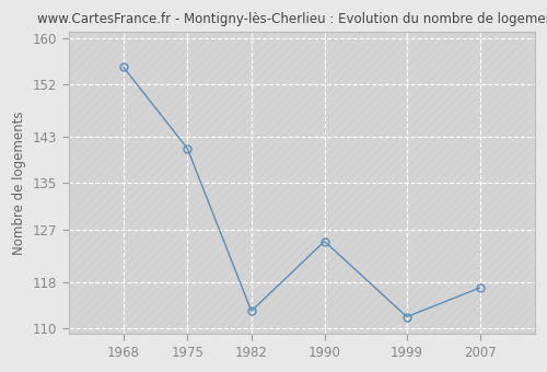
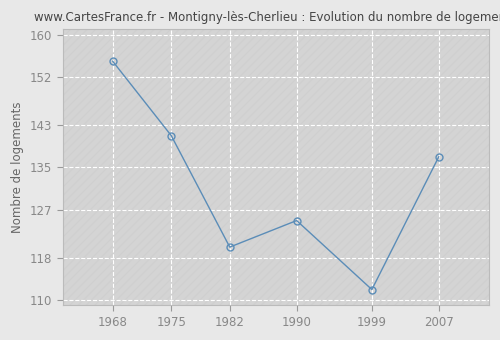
1982: 113 -> 120
2007: 117 -> 137
